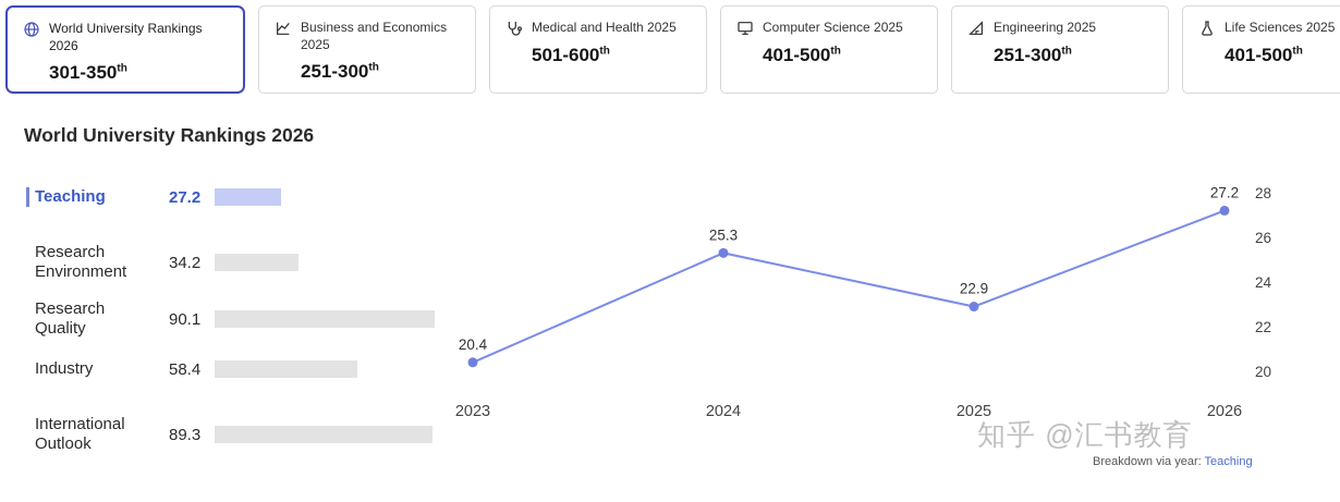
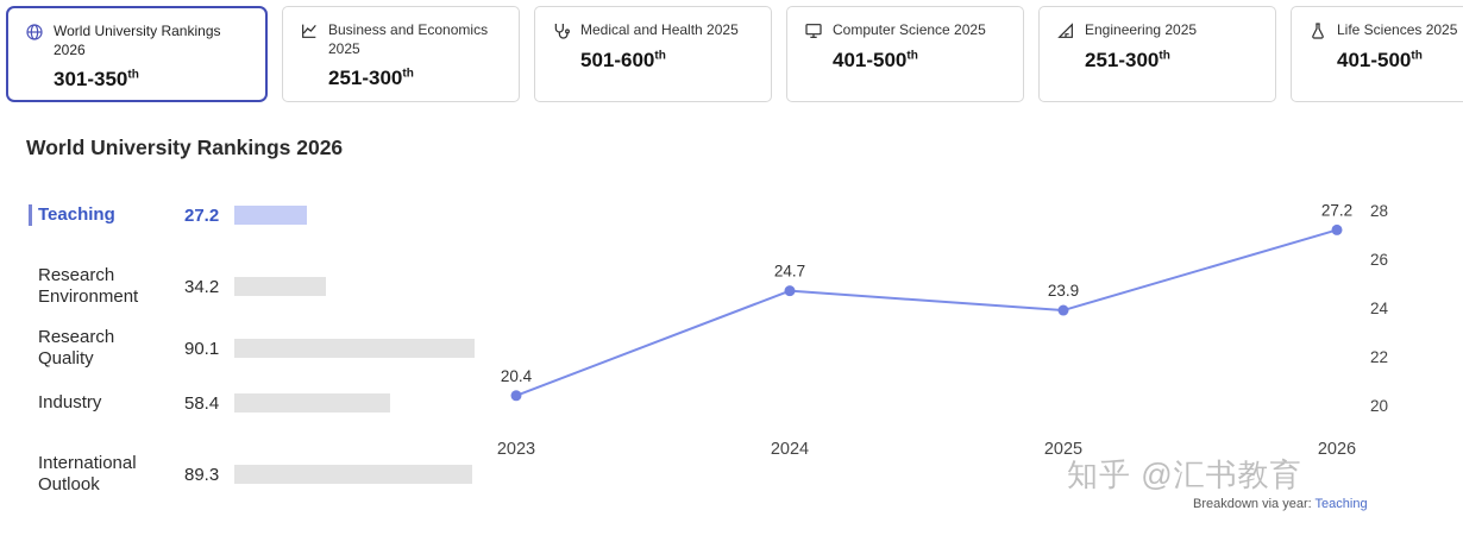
2024: 25.3 -> 24.7
2025: 22.9 -> 23.9
